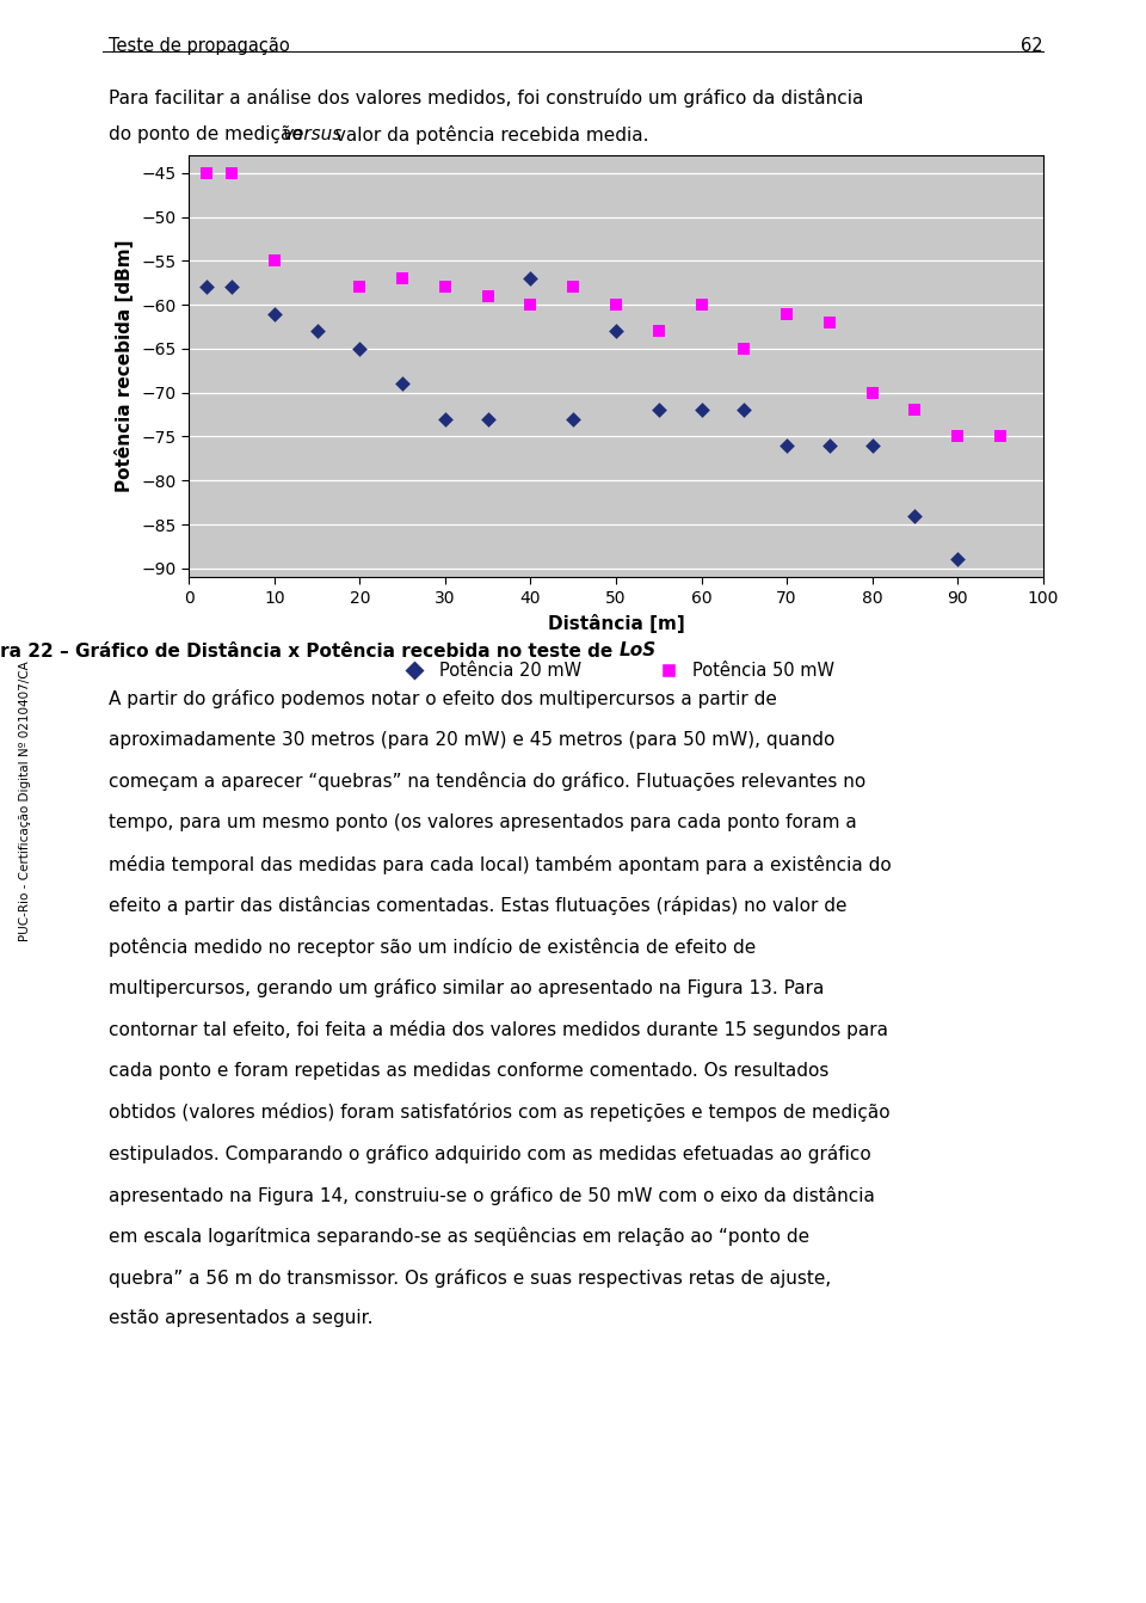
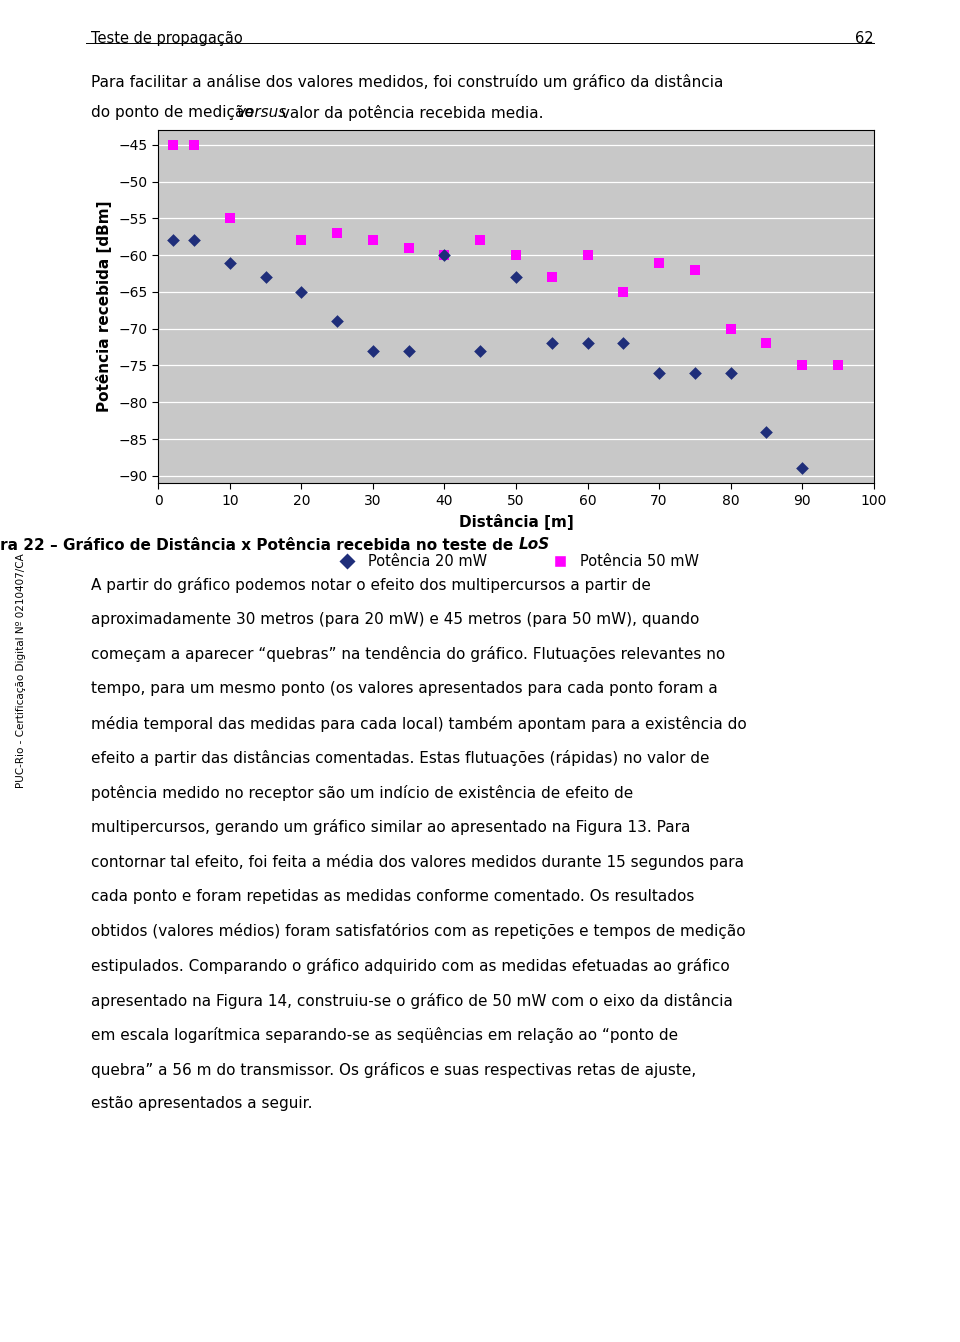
Potência 20 mW/40: -57 -> -60
